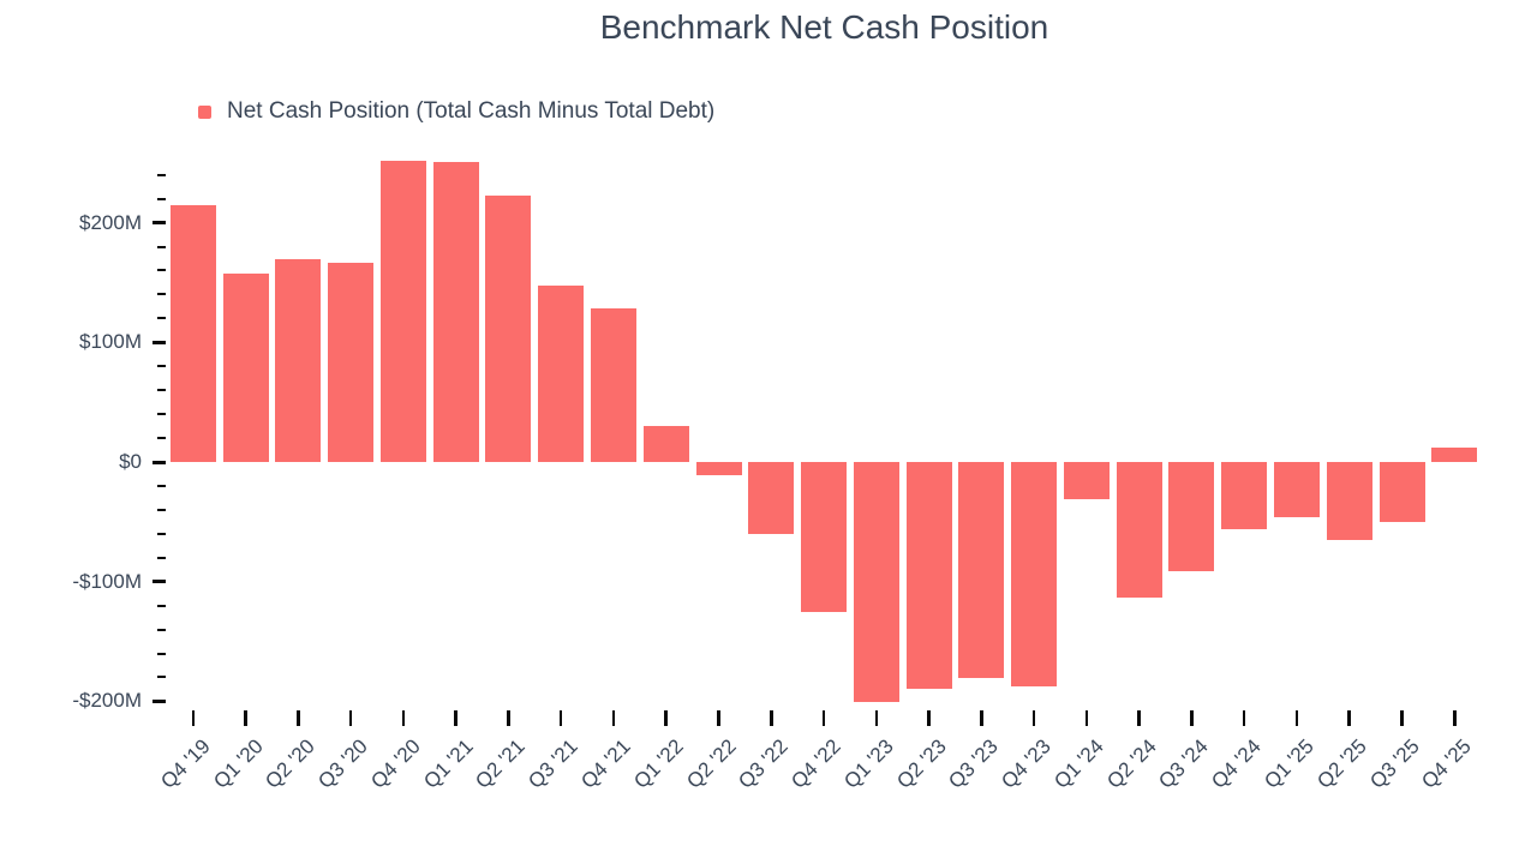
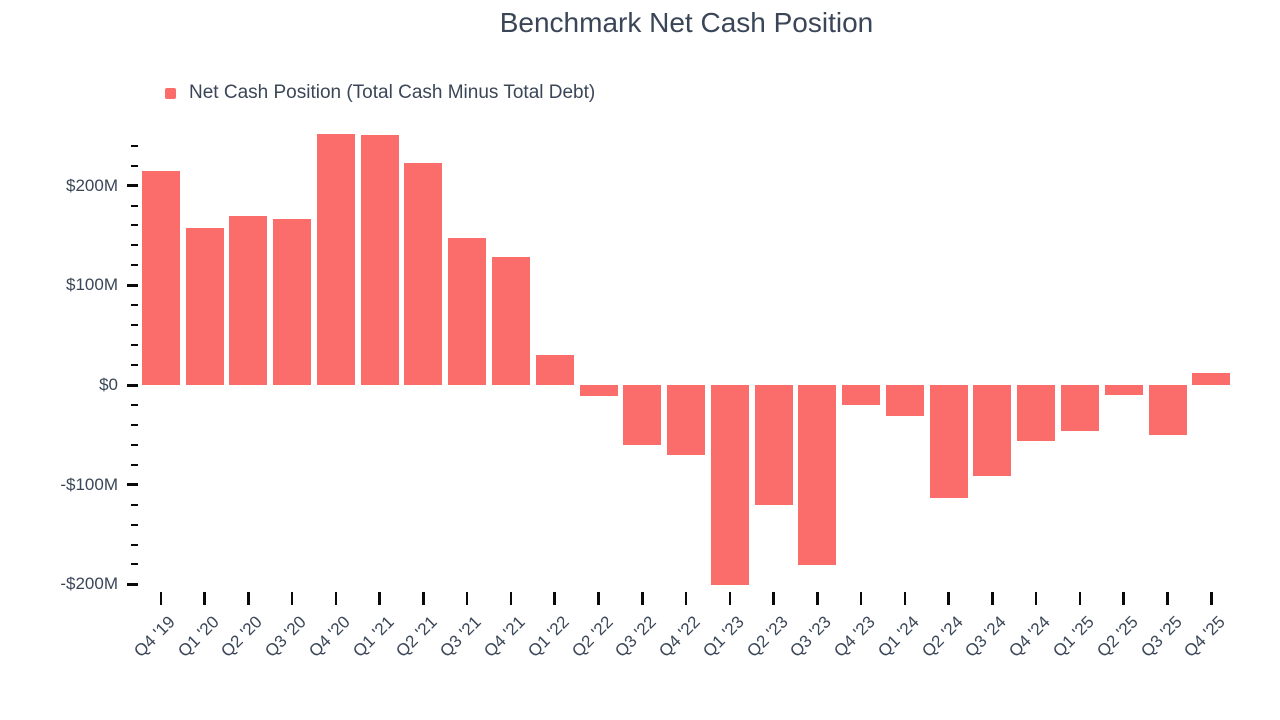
Q4 '22: -$120M -> -$70M
Q2 '23: -$190M -> -$120M
Q4 '23: -$190M -> -$20M
Q2 '25: -$60M -> -$10M
